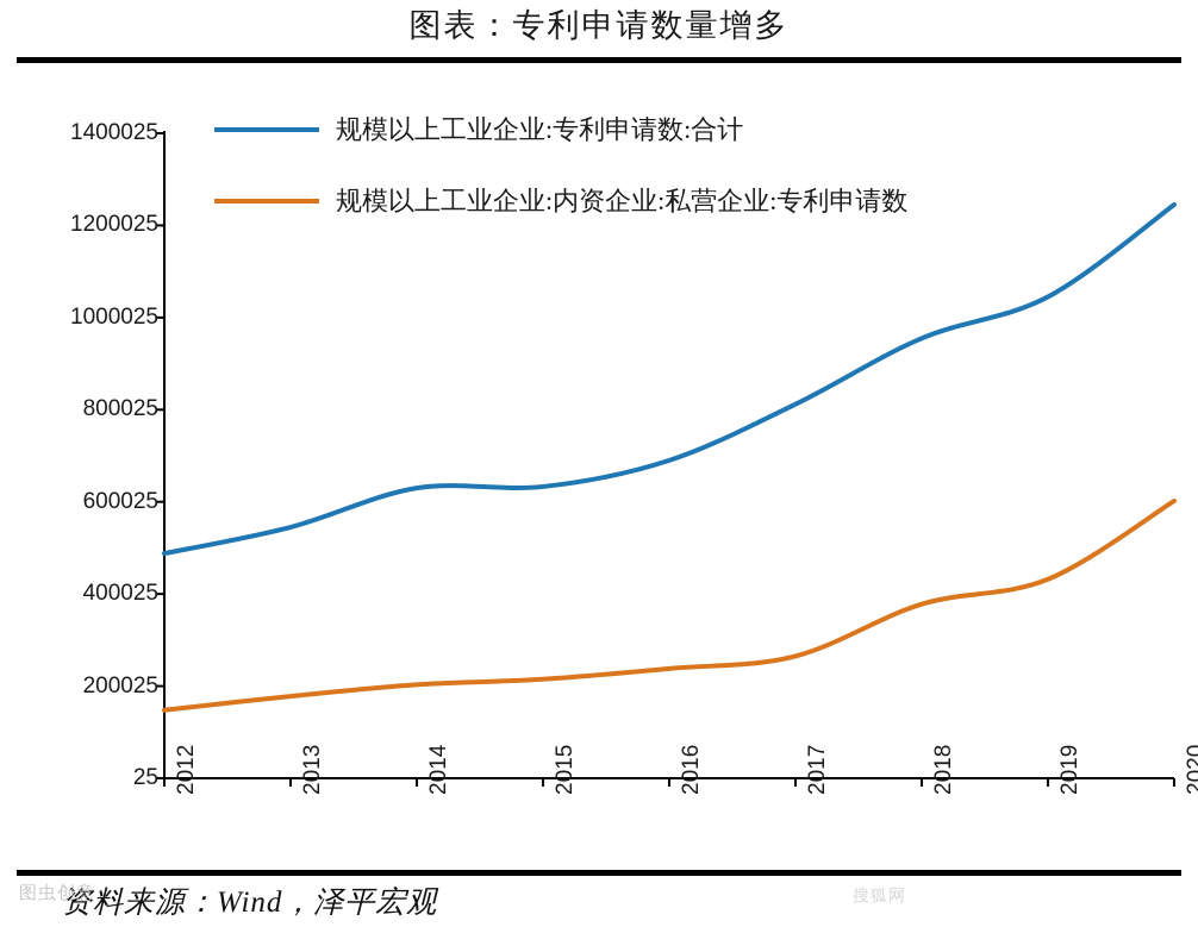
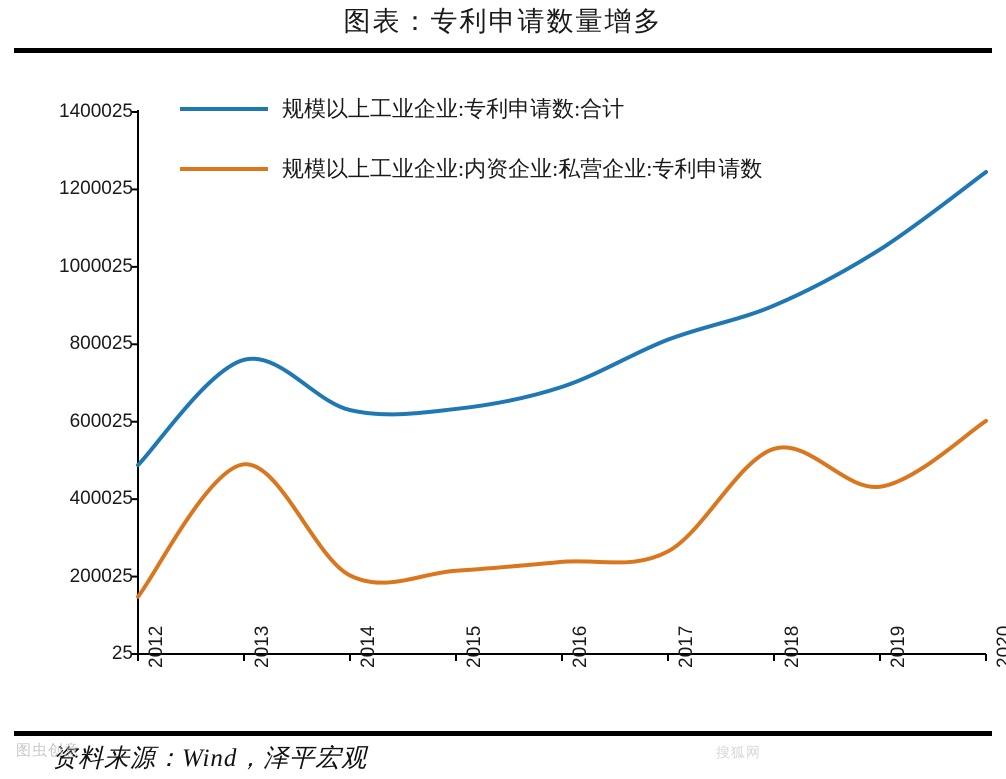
规模以上工业企业:专利申请数:合计/2013: 540000 -> 760000
规模以上工业企业:内资企业:私营企业:专利申请数/2013: 180000 -> 490000
规模以上工业企业:专利申请数:合计/2018: 960000 -> 900000
规模以上工业企业:内资企业:私营企业:专利申请数/2018: 380000 -> 530000
